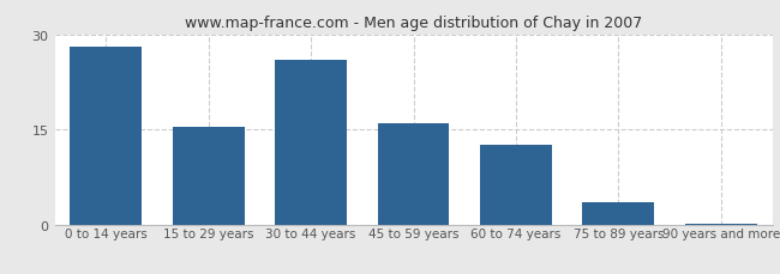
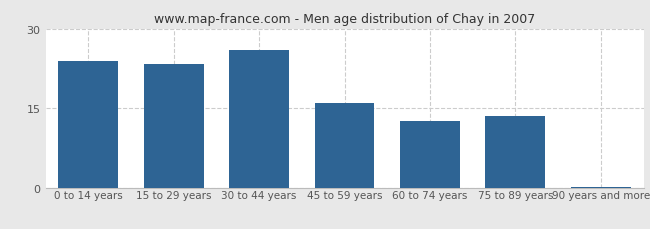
0 to 14 years: 28.0 -> 24.0
15 to 29 years: 15.5 -> 23.4
75 to 89 years: 3.5 -> 13.6
